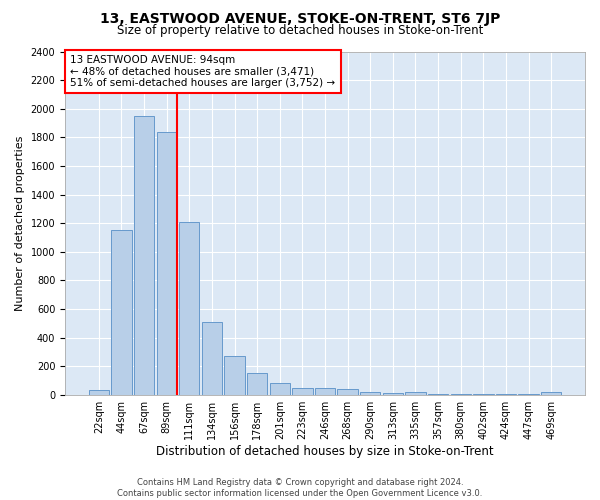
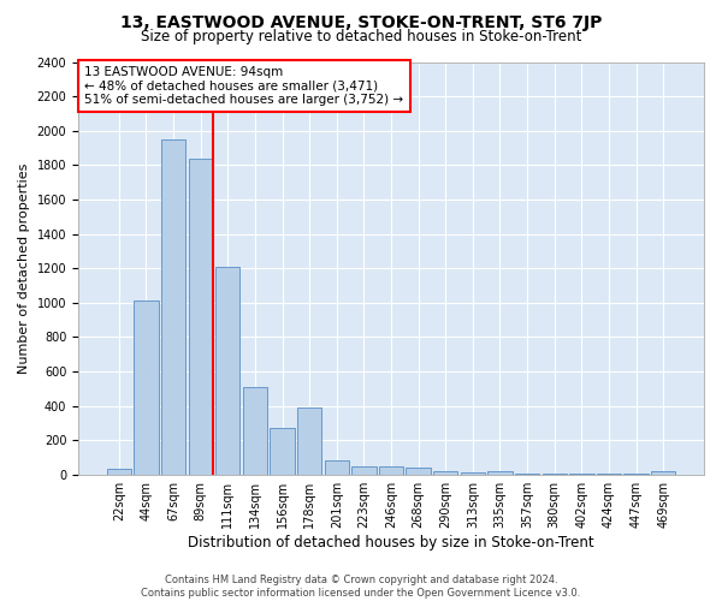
44sqm: 1150 -> 1010
178sqm: 160 -> 390
